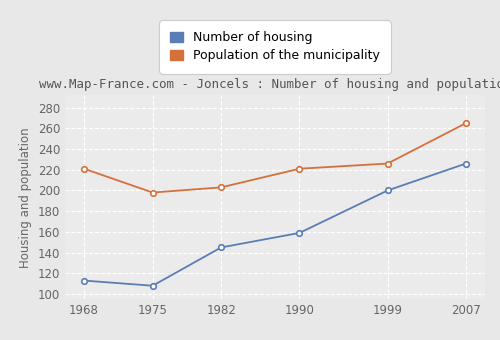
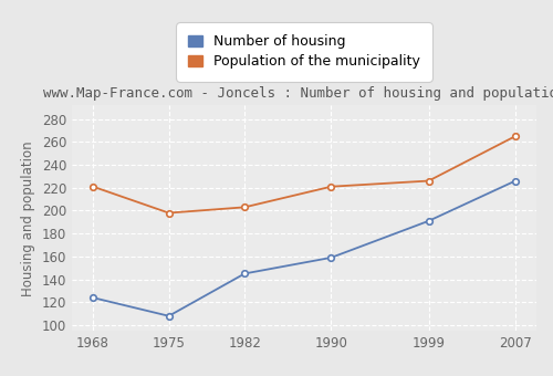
Number of housing/1968: 113 -> 124
Number of housing/1999: 200 -> 191
